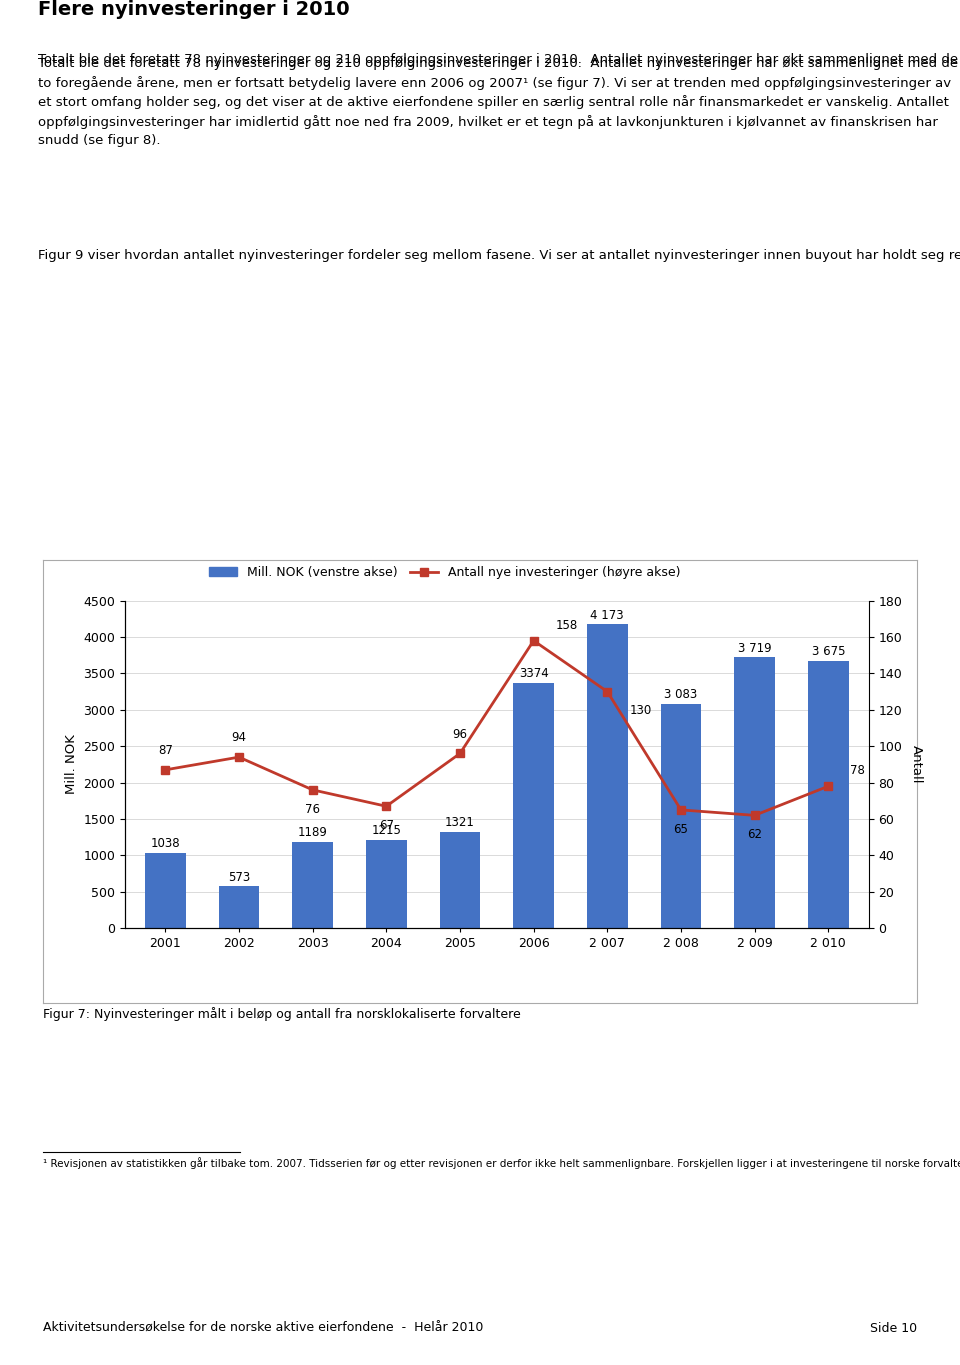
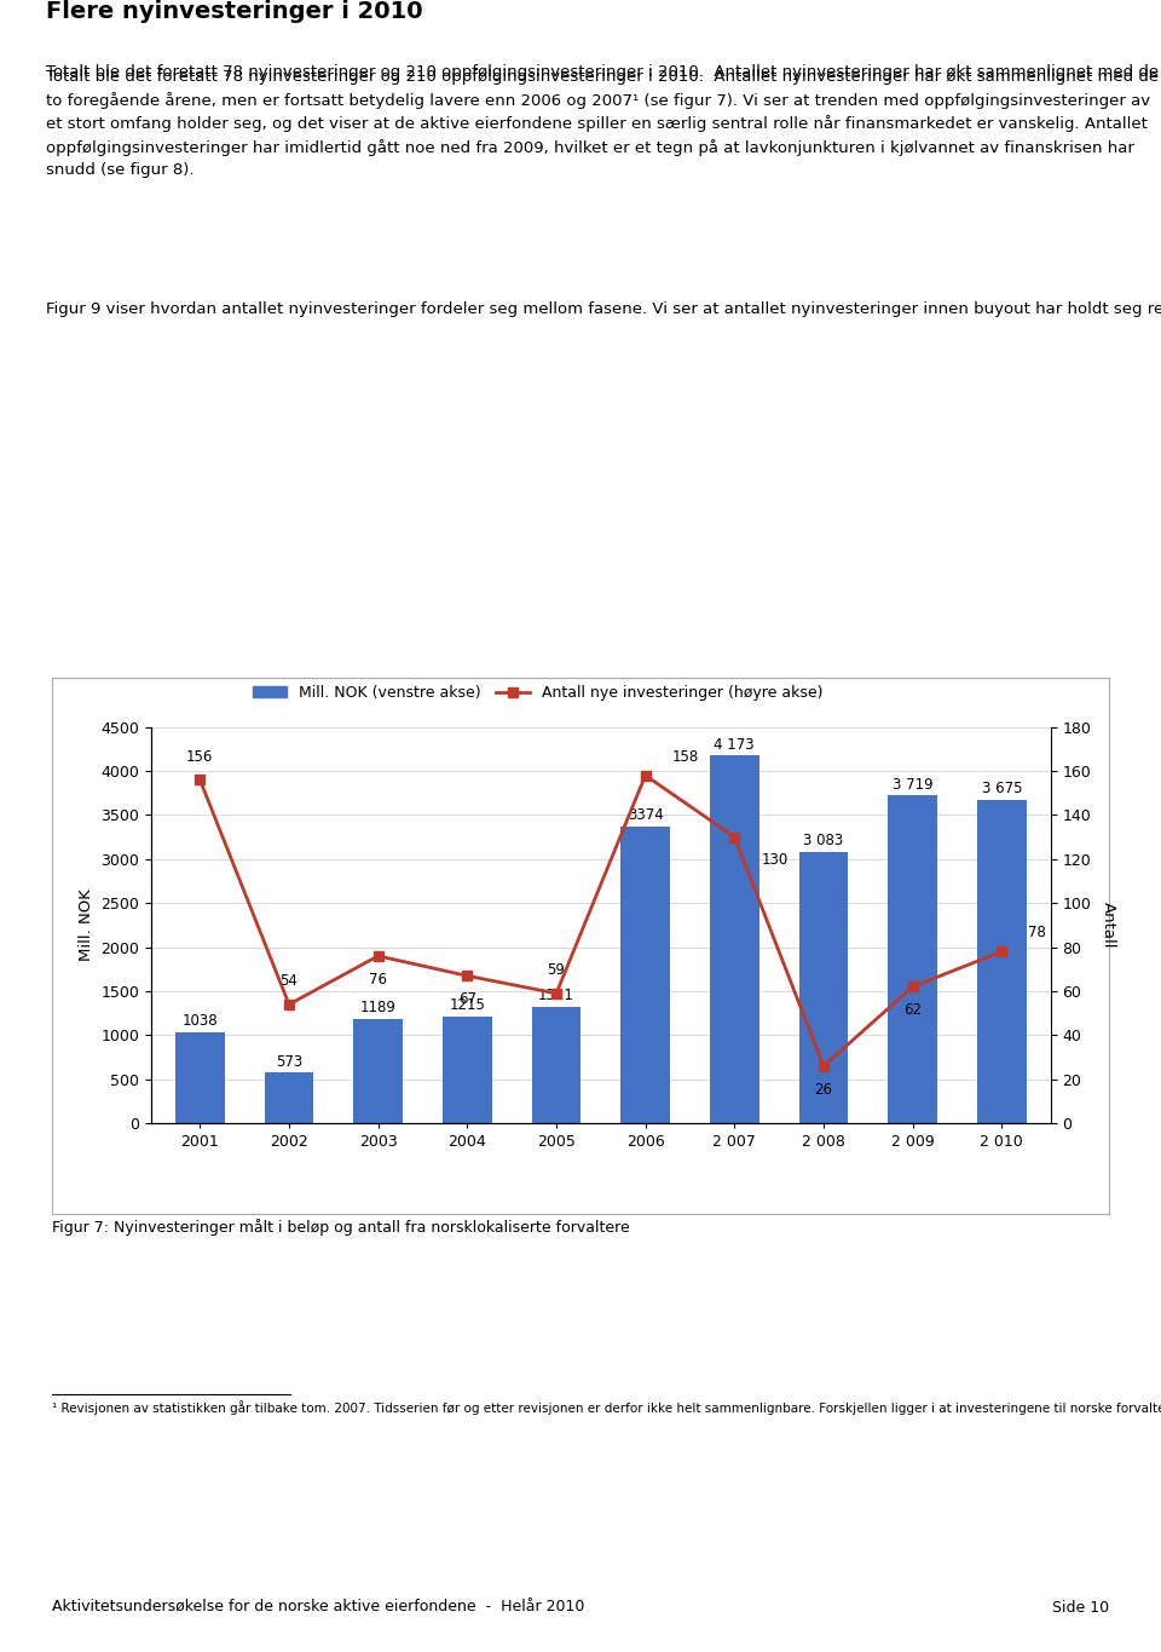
Antall nye investeringer (høyre akse)/2001: 87 -> 156
Antall nye investeringer (høyre akse)/2002: 94 -> 54
Antall nye investeringer (høyre akse)/2005: 96 -> 59
Antall nye investeringer (høyre akse)/2 008: 65 -> 26
